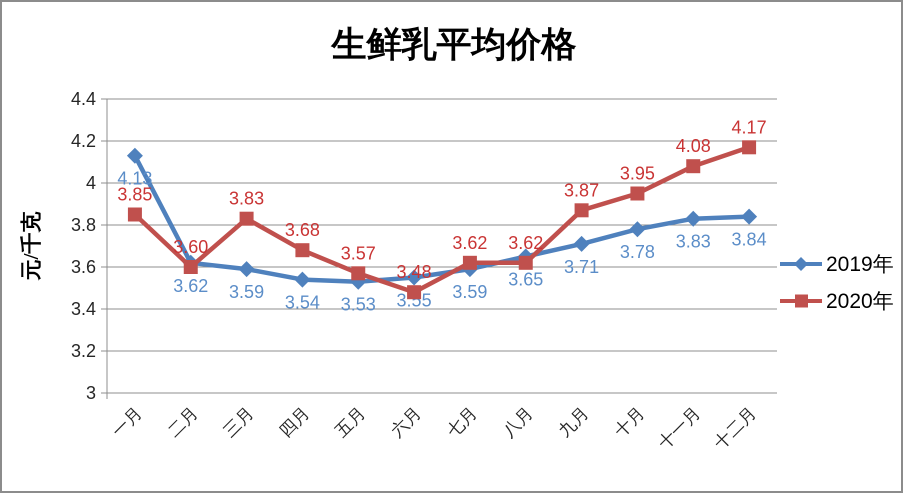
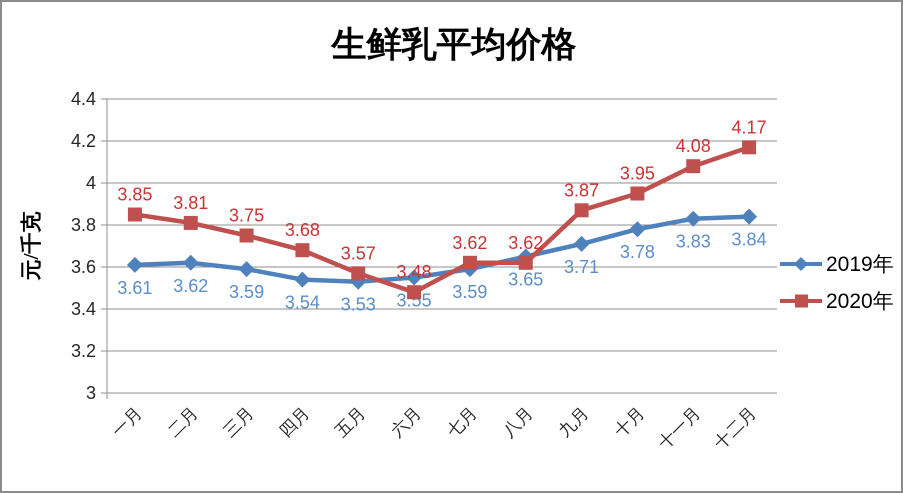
2019年/一月: 4.13 -> 3.61
2020年/二月: 3.60 -> 3.81
2020年/三月: 3.83 -> 3.75
